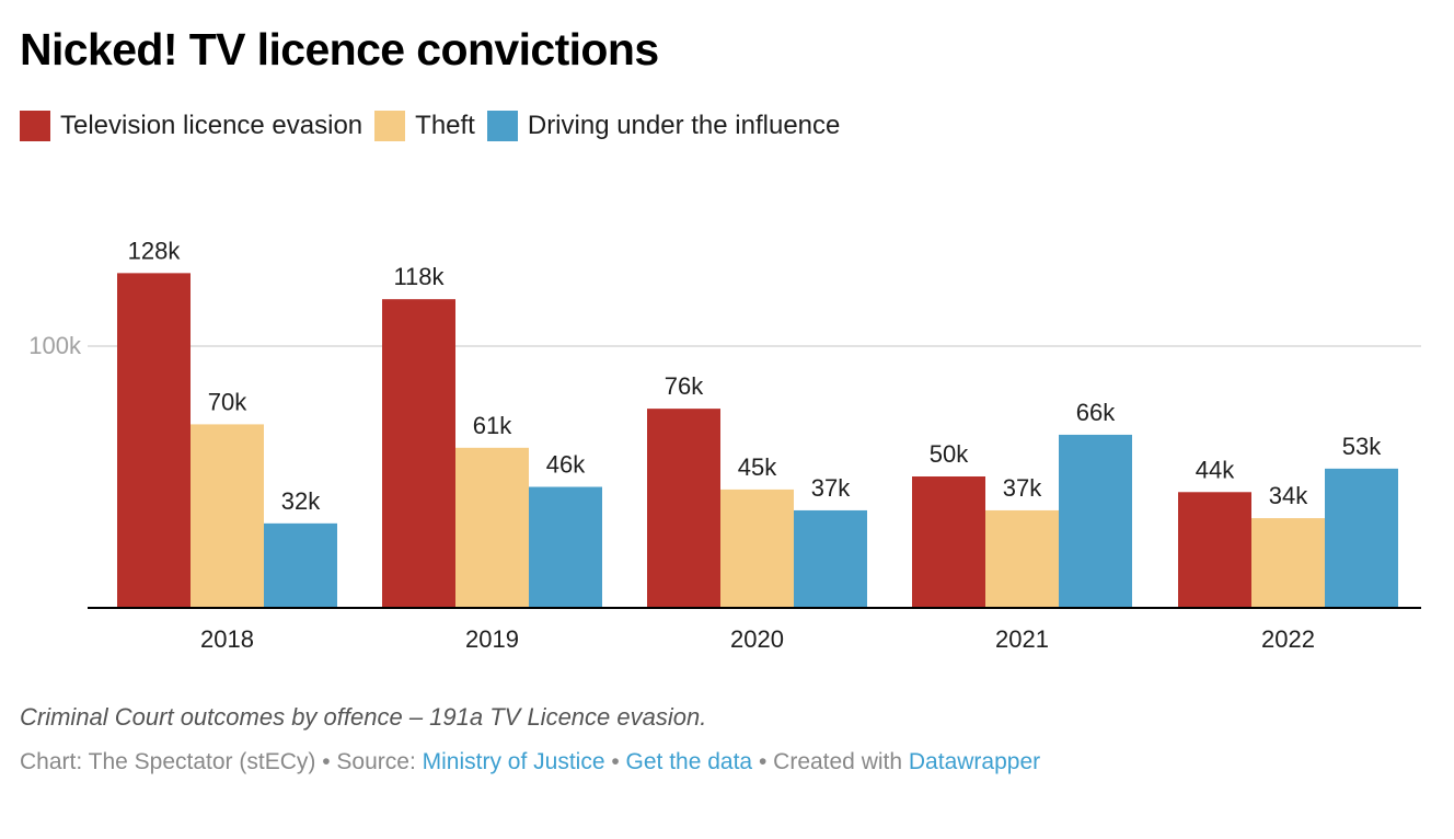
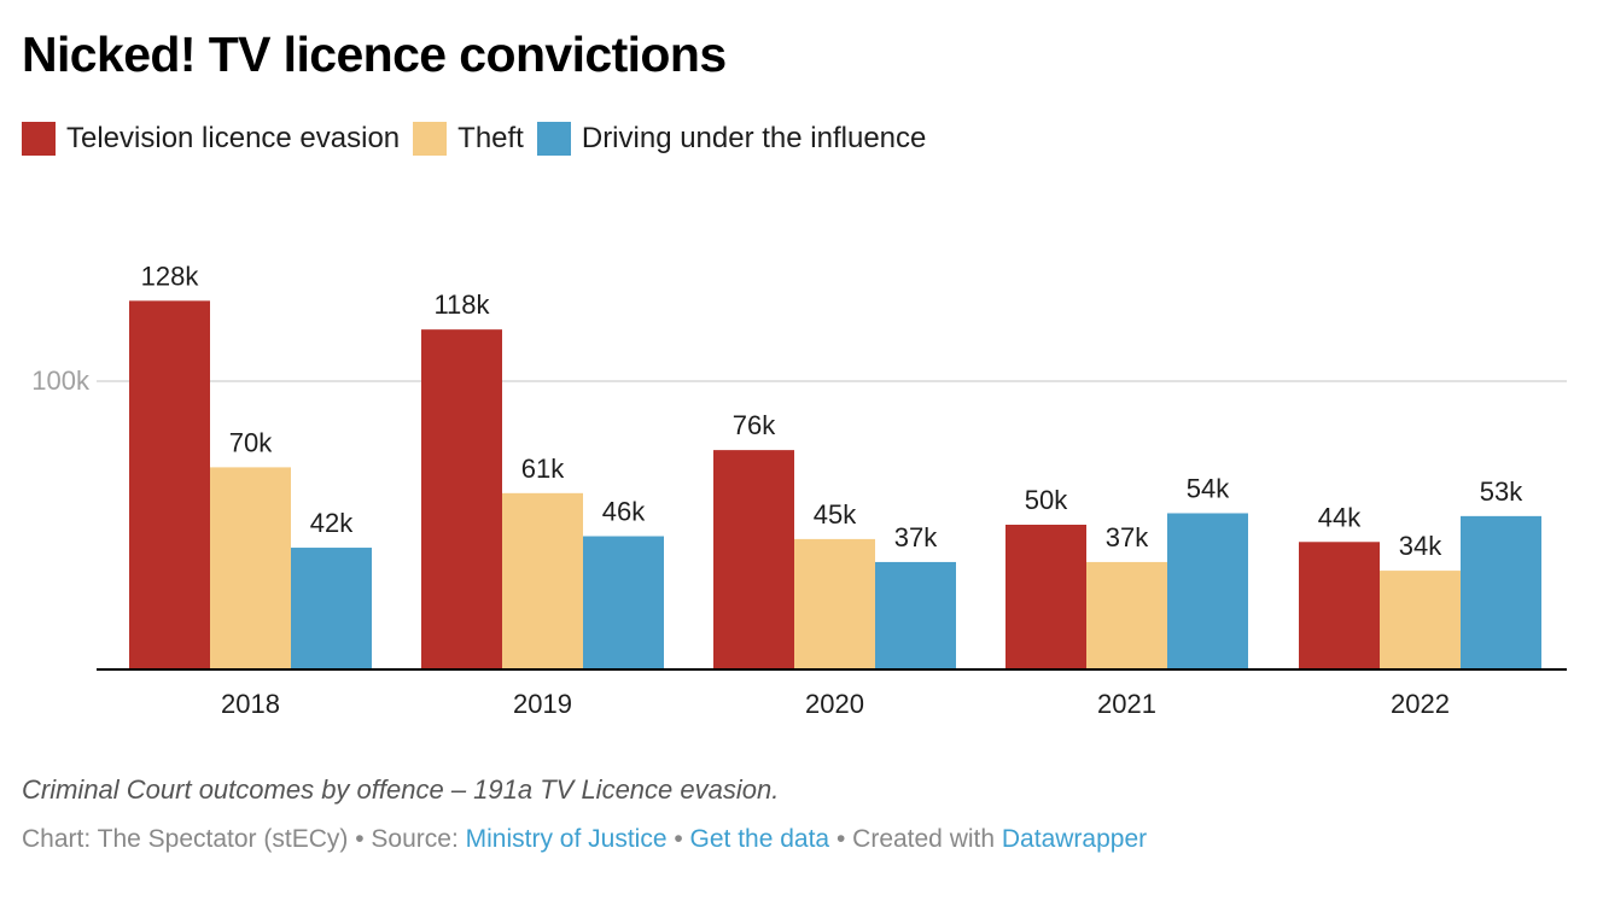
Driving under the influence/2018: 32k -> 42k
Driving under the influence/2021: 66k -> 54k
